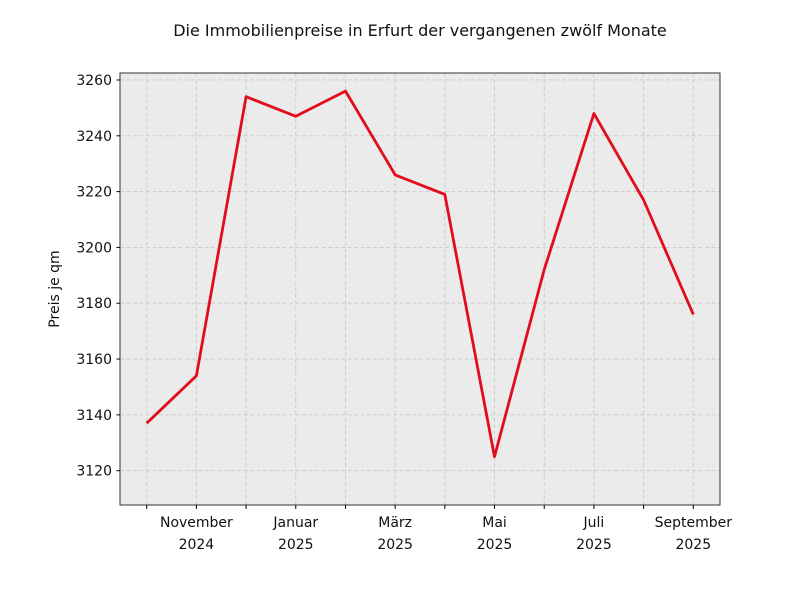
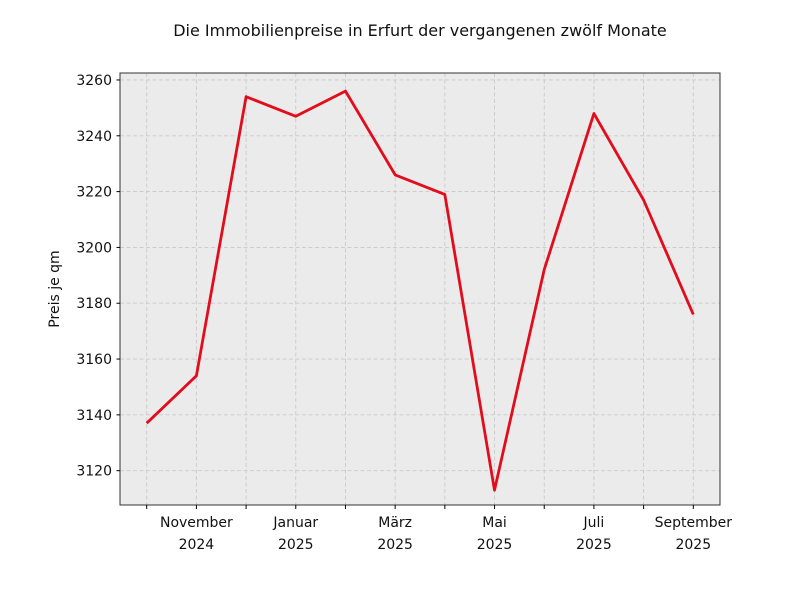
Mai 2025: 3125 -> 3113
